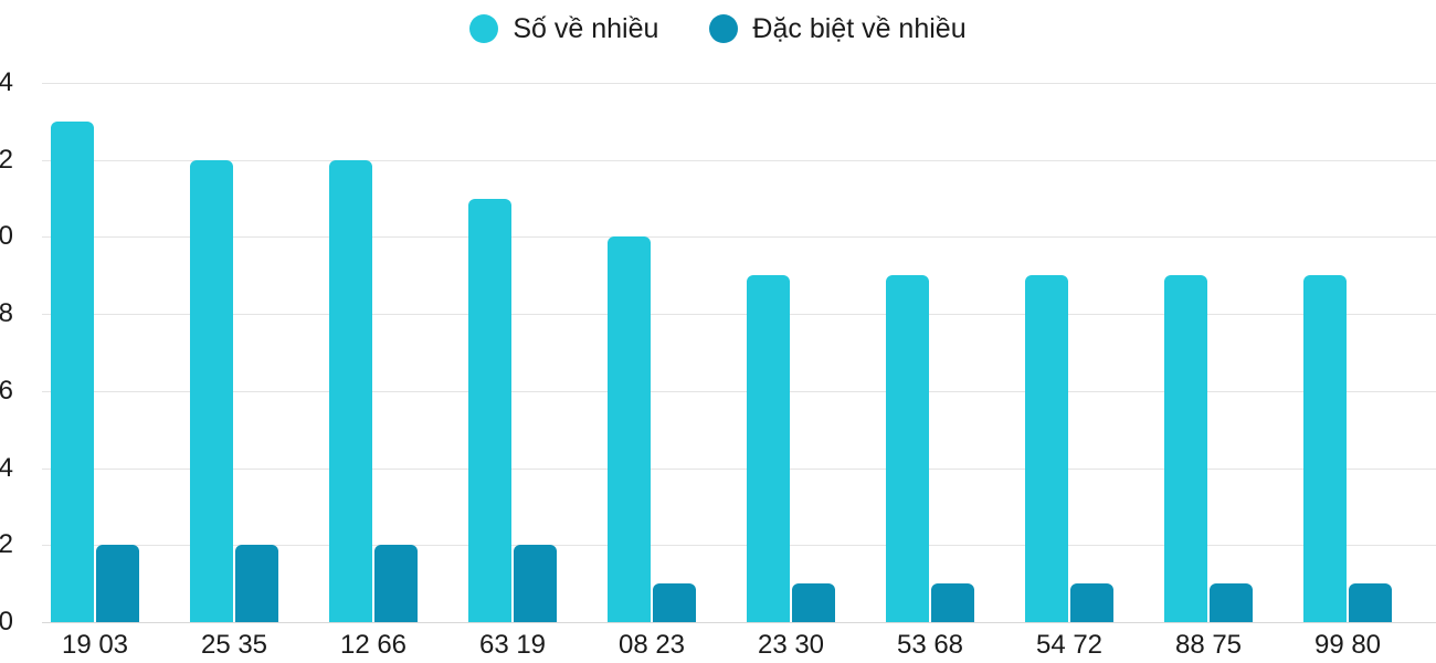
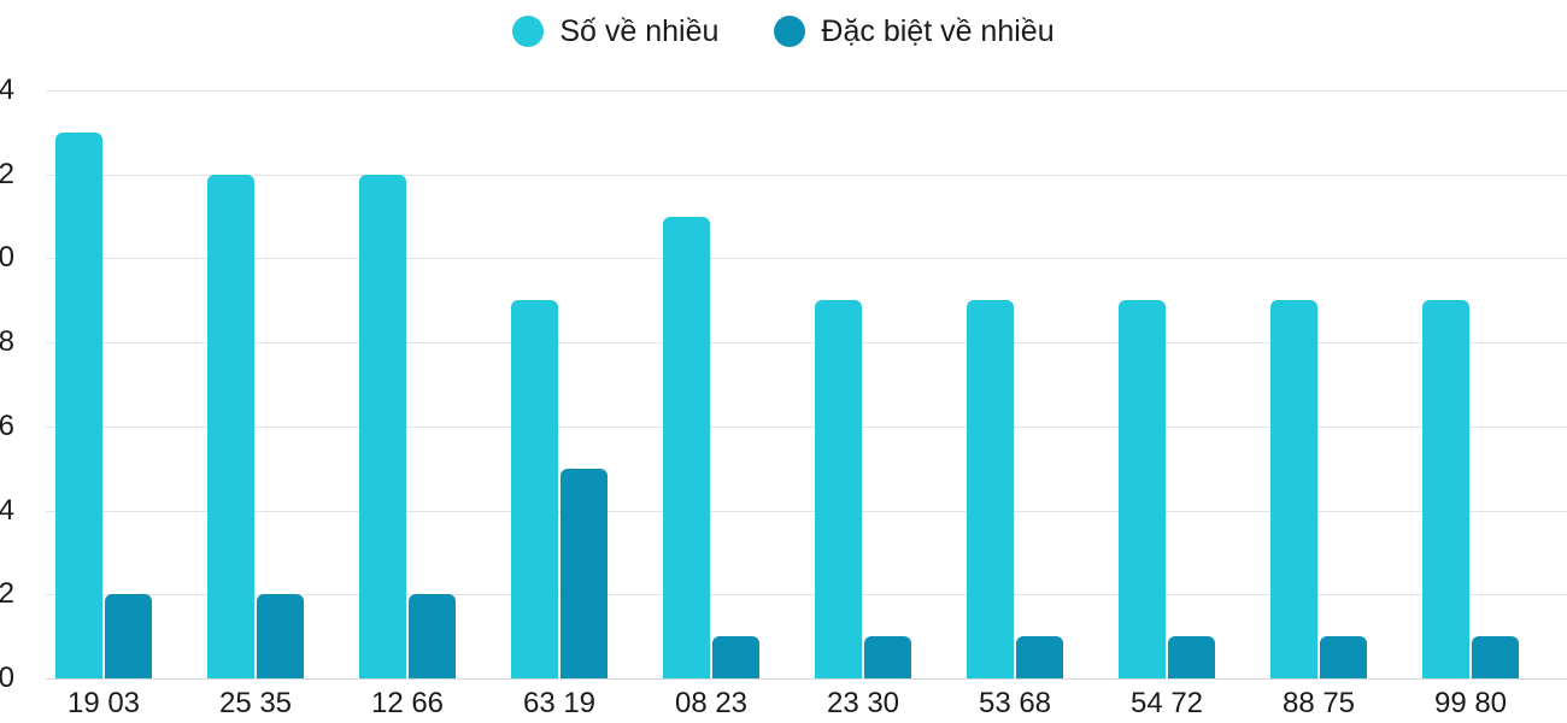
Số về nhiều/63 19: 11 -> 9
Đặc biệt về nhiều/63 19: 2 -> 5
Số về nhiều/08 23: 10 -> 11
